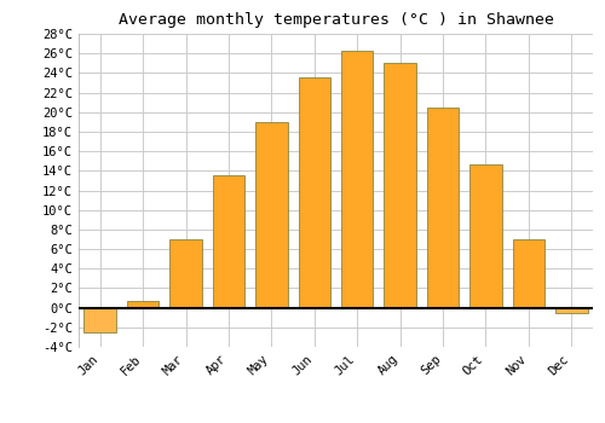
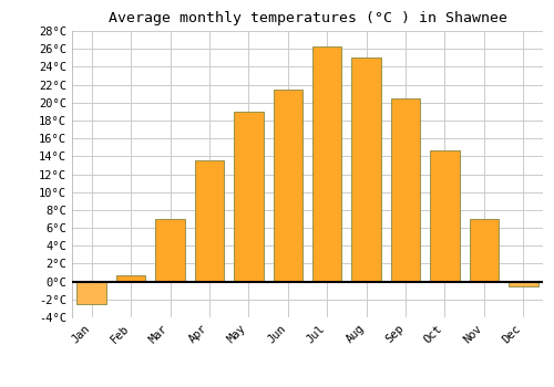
Jun: 23.5°C -> 21.4°C
